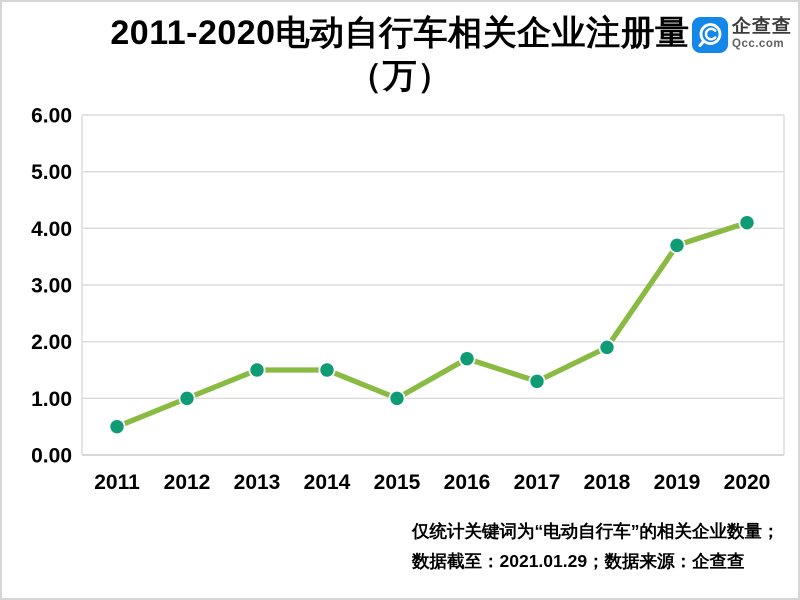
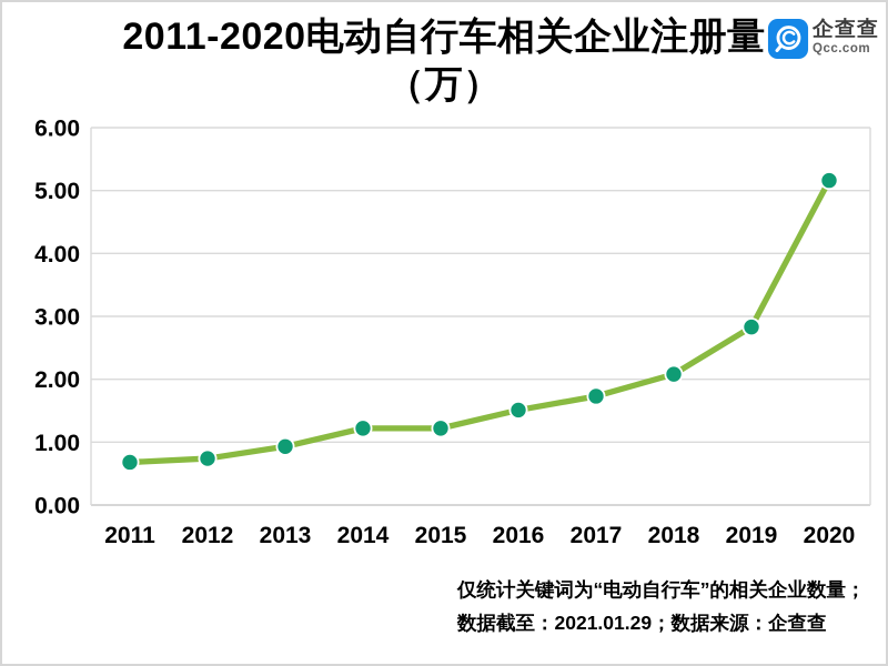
2011: 0.5 -> 0.7
2012: 1.0 -> 0.7
2013: 1.5 -> 0.9
2014: 1.5 -> 1.2
2015: 1.0 -> 1.2
2016: 1.7 -> 1.5
2017: 1.3 -> 1.7
2018: 1.9 -> 2.1
2019: 3.7 -> 2.8
2020: 4.1 -> 5.2
